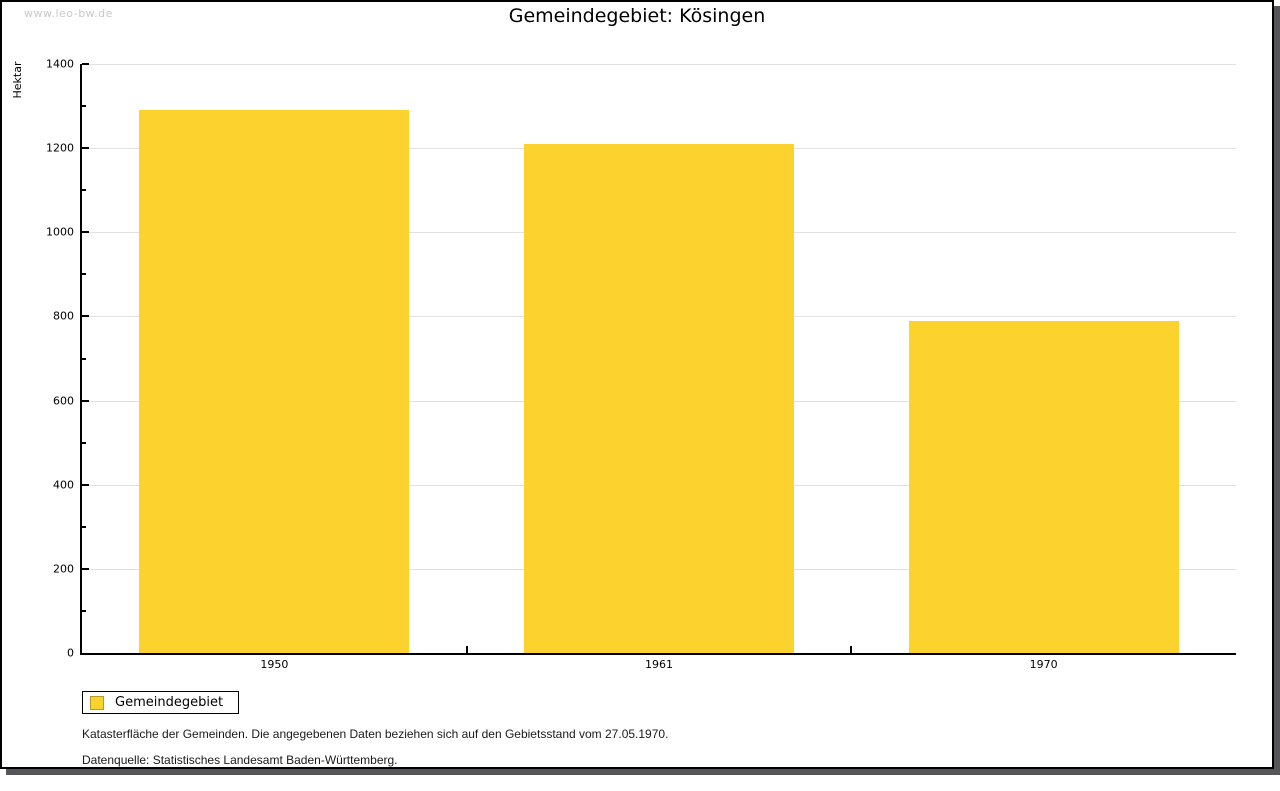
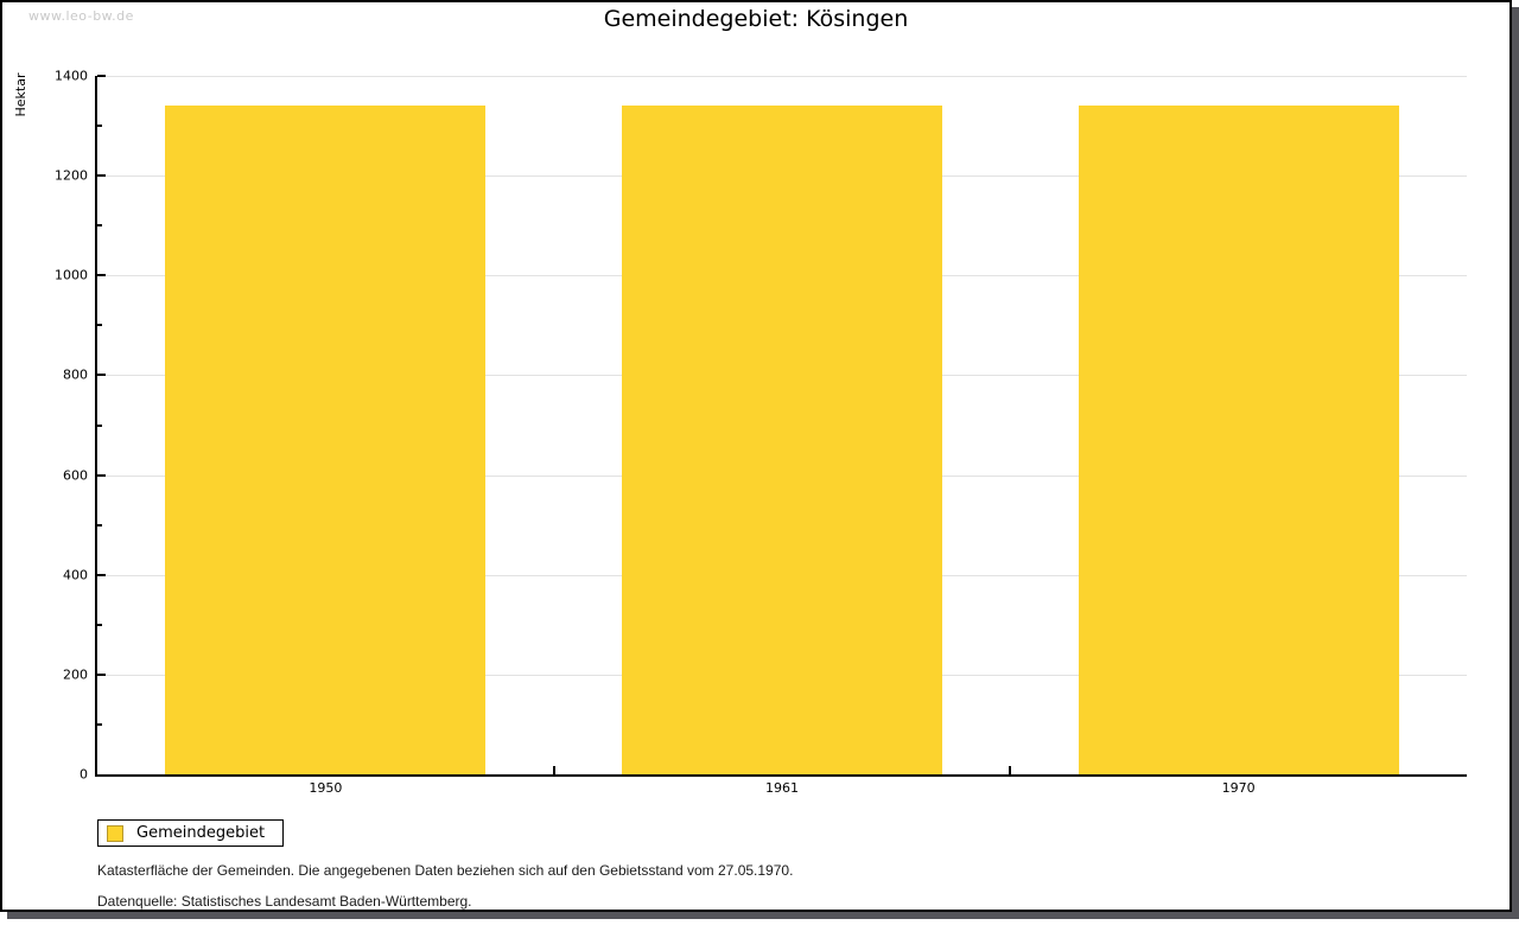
1950: 1290 -> 1340
1961: 1210 -> 1340
1970: 790 -> 1340
